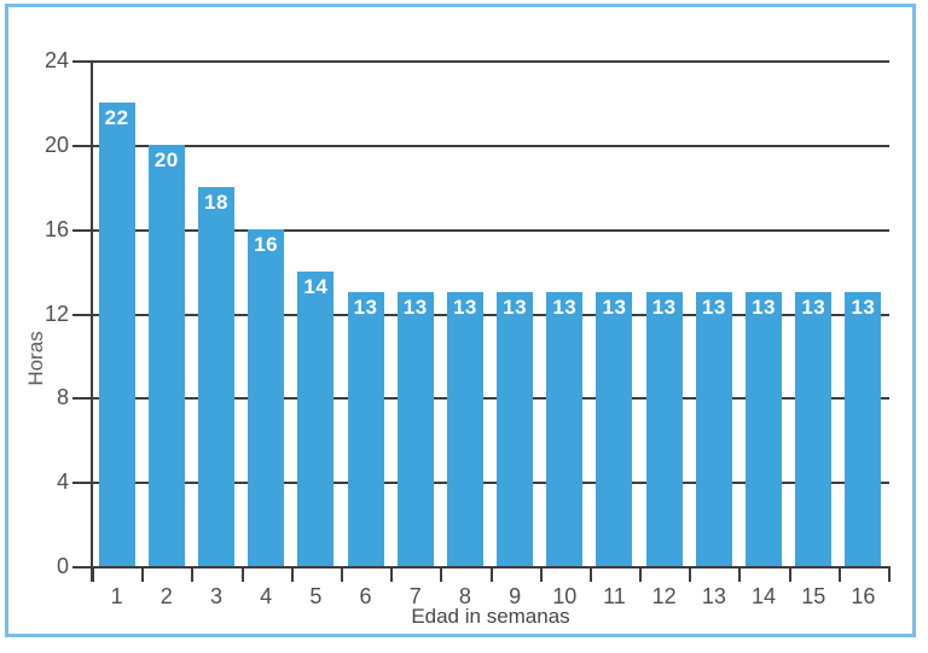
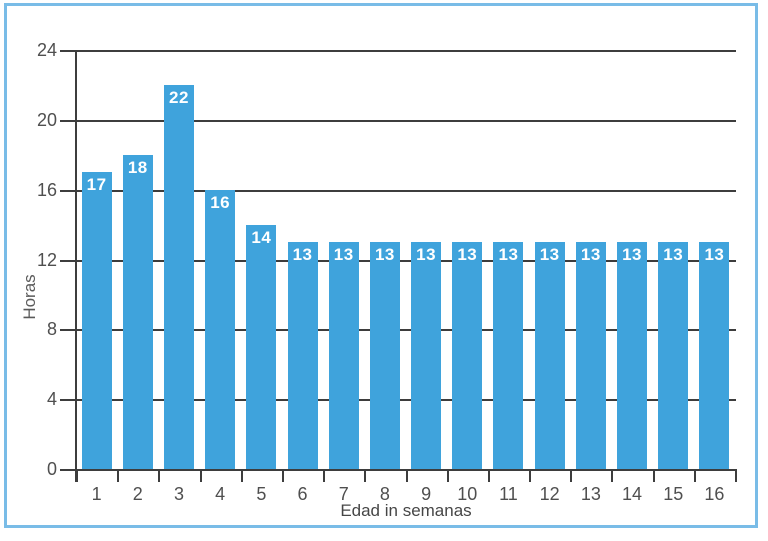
1: 22 -> 17
2: 20 -> 18
3: 18 -> 22
